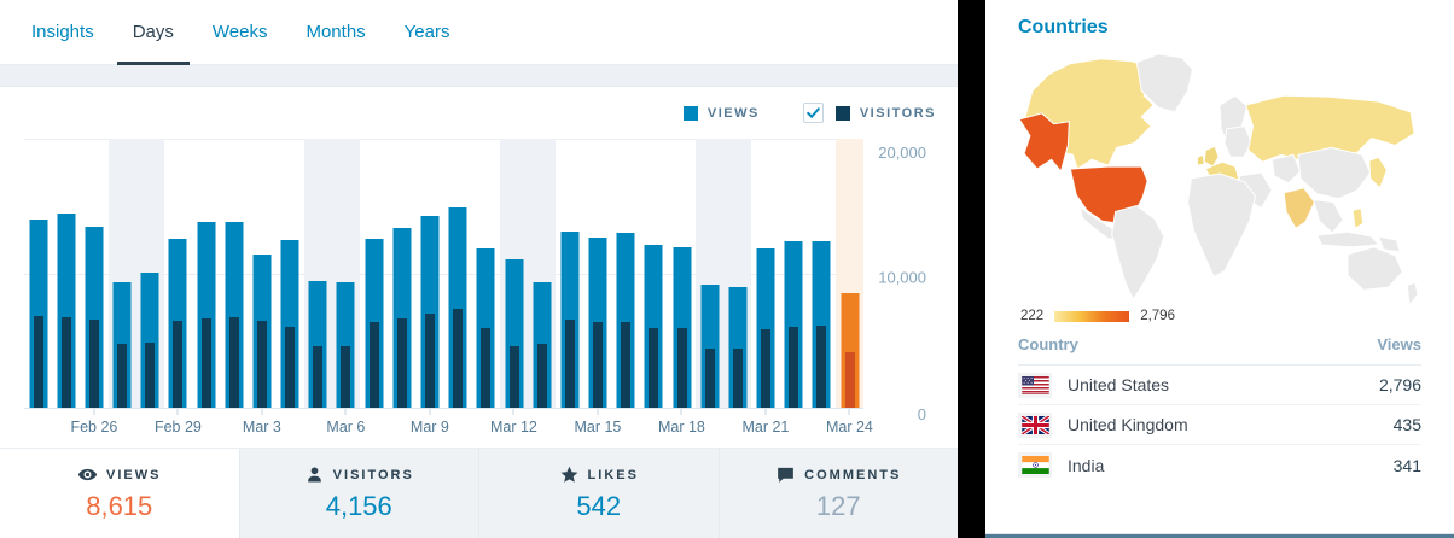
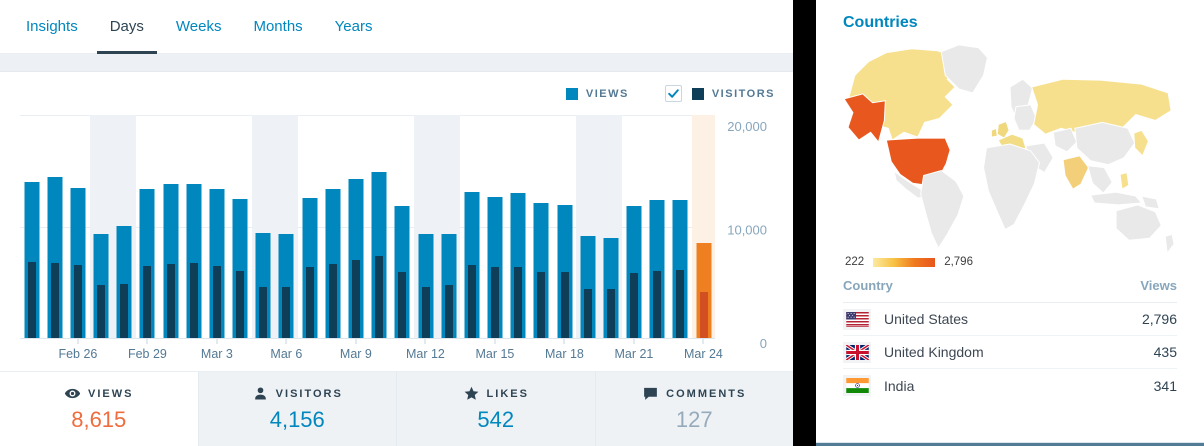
Views/Feb 29: 12600 -> 13400
Views/Mar 3: 11400 -> 13400
Views/Mar 12: 11100 -> 9400
